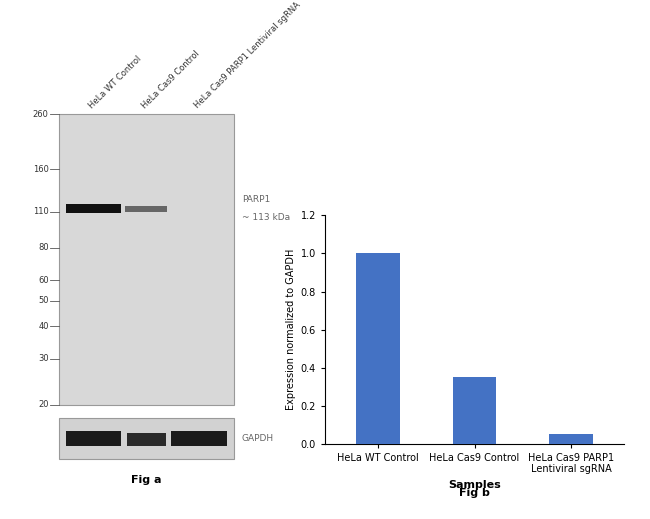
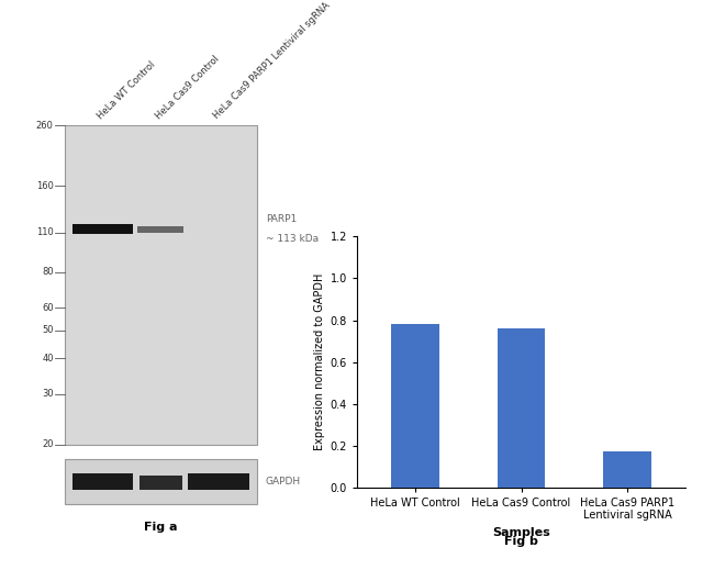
HeLa WT Control: 1.00 -> 0.78
HeLa Cas9 Control: 0.35 -> 0.76
HeLa Cas9 PARP1 Lentiviral sgRNA: 0.05 -> 0.17
